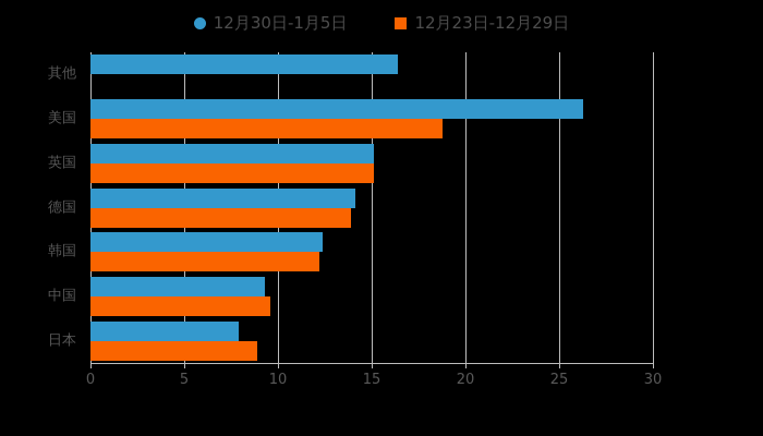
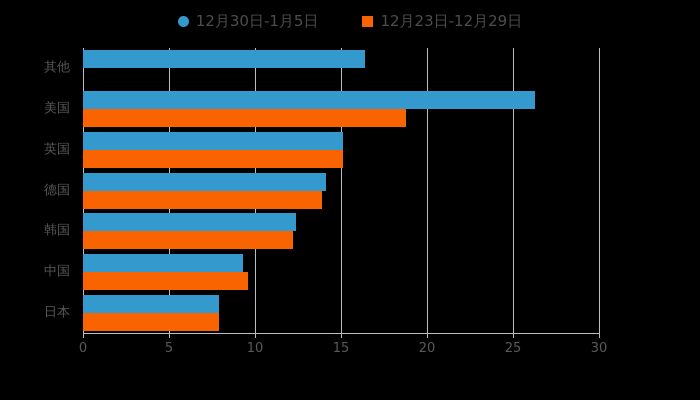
12月23日-12月29日/日本: 8.9 -> 7.9
